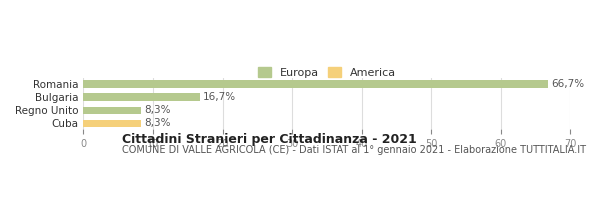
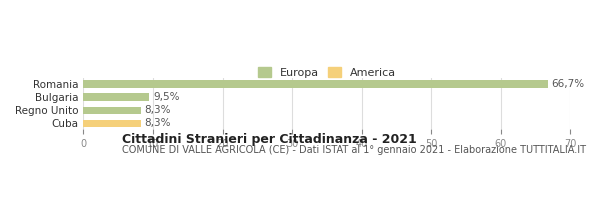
Bulgaria: 16,7% -> 9,5%
